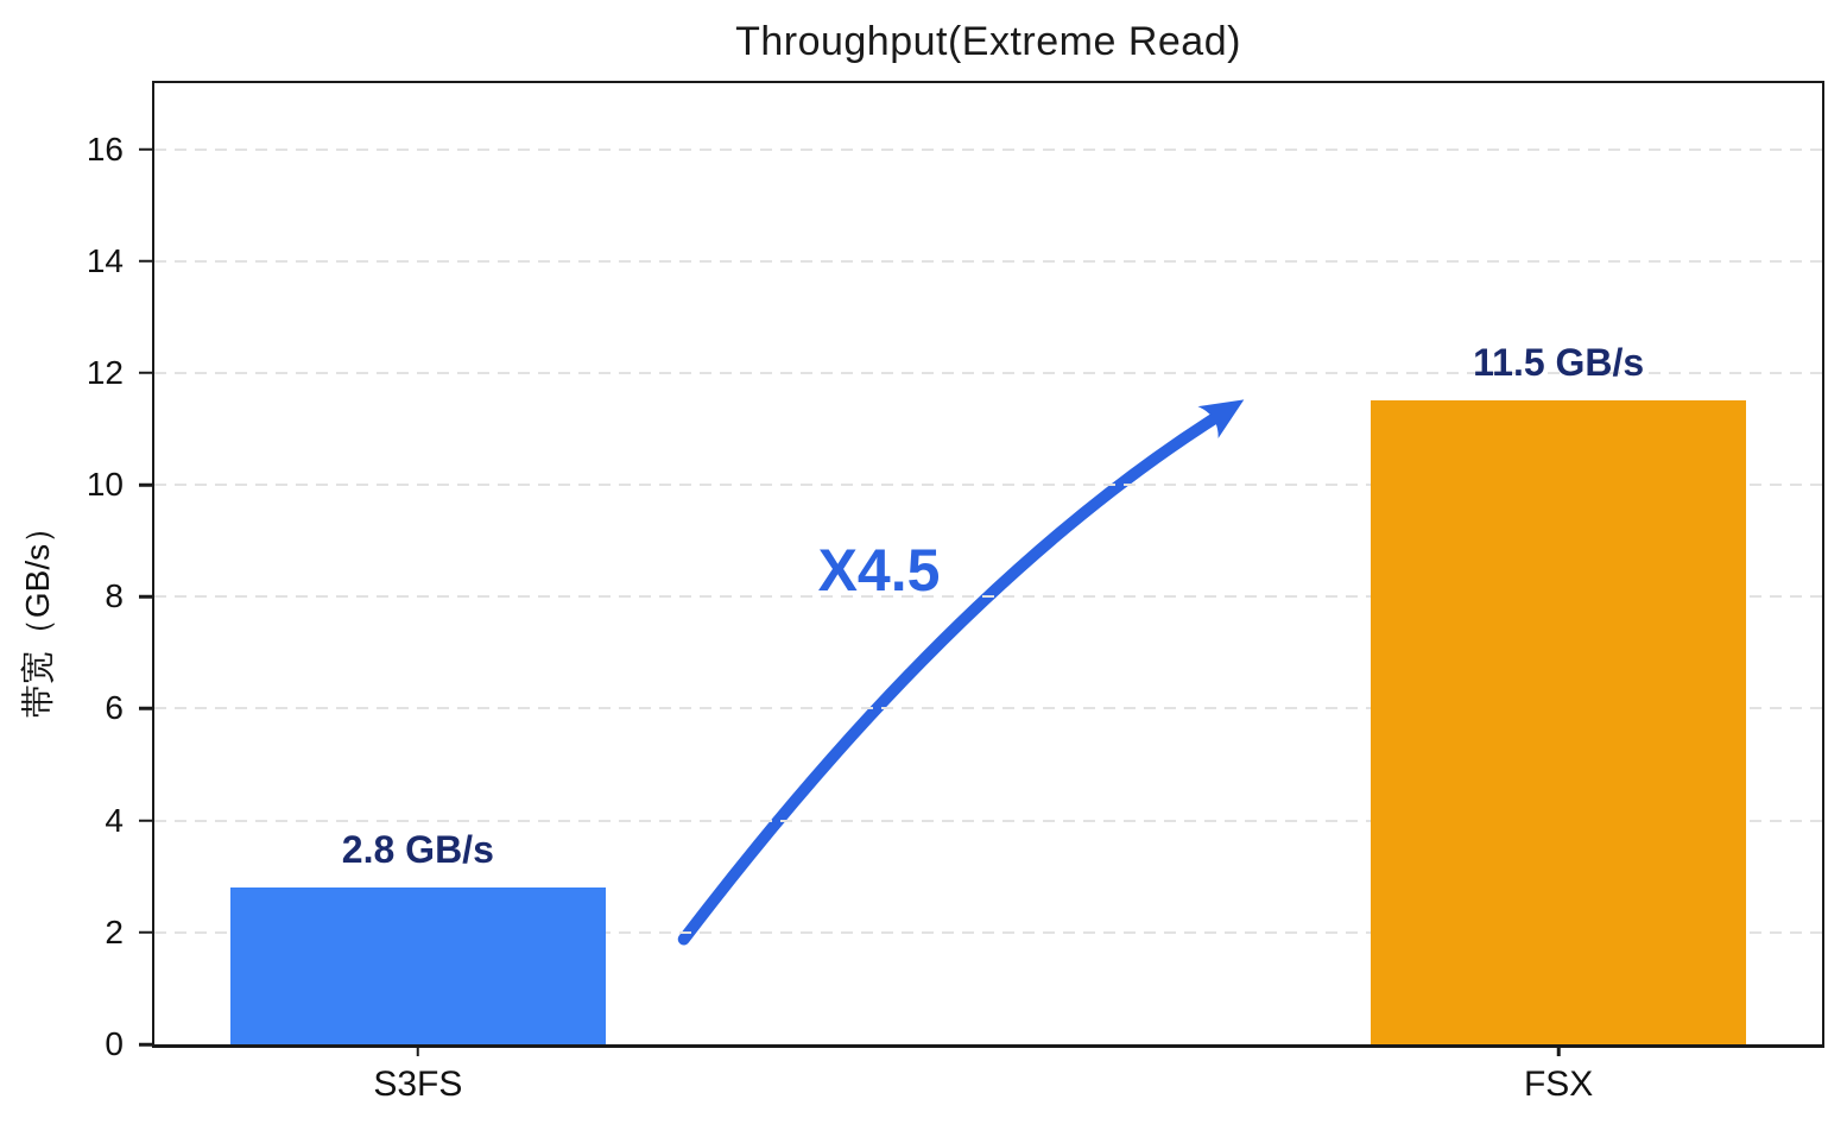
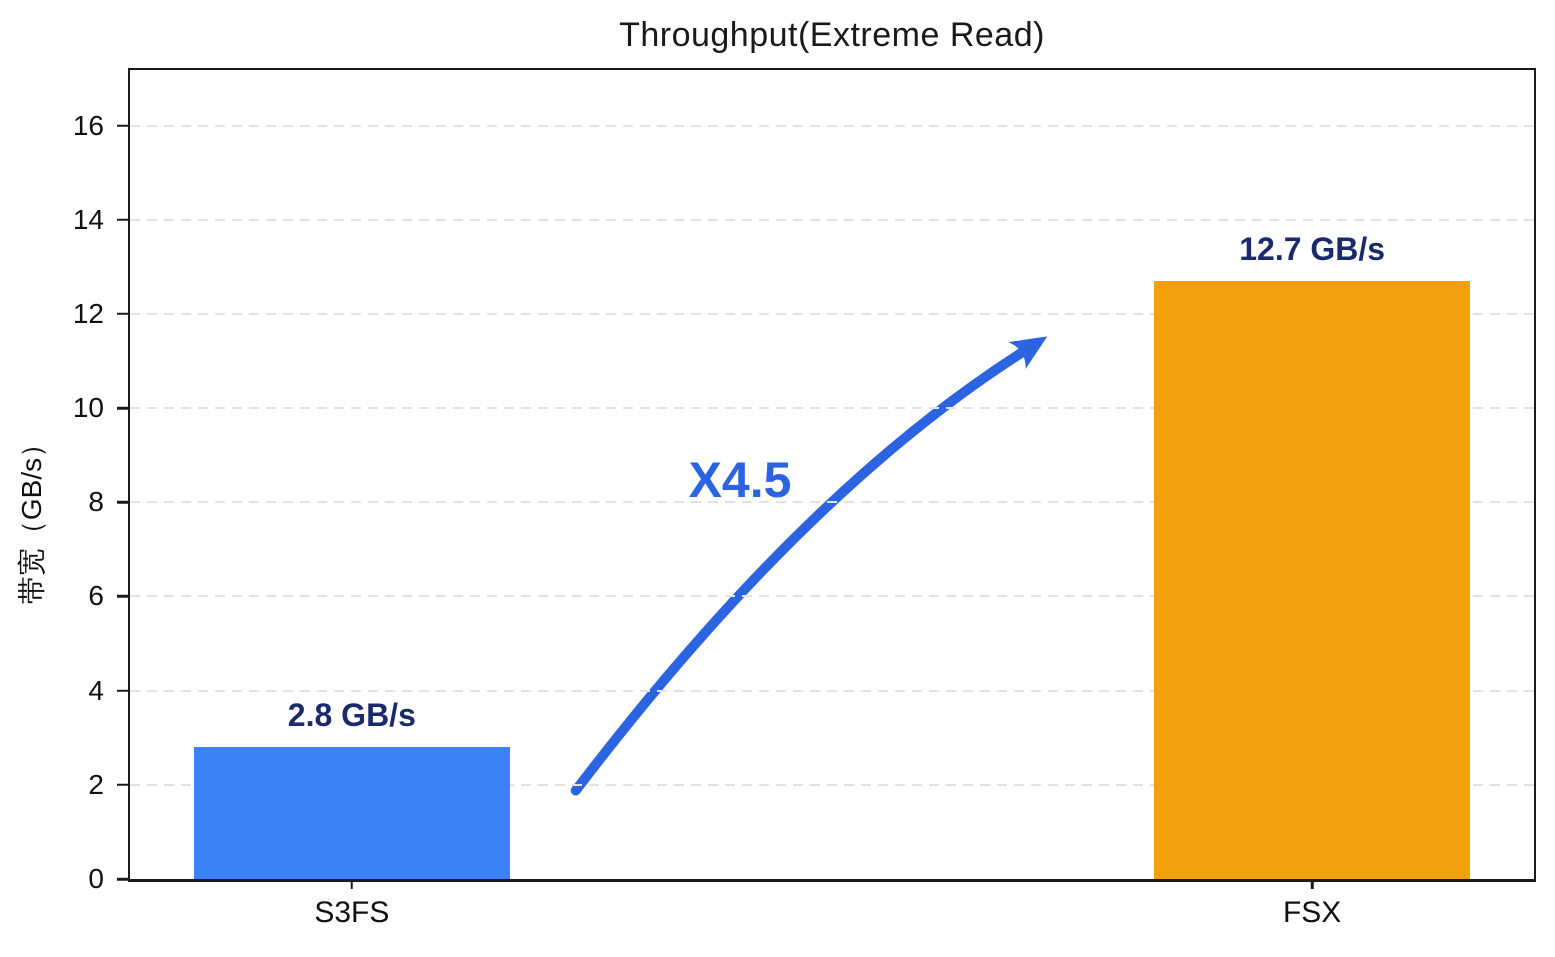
FSX: 11.5 -> 12.7
